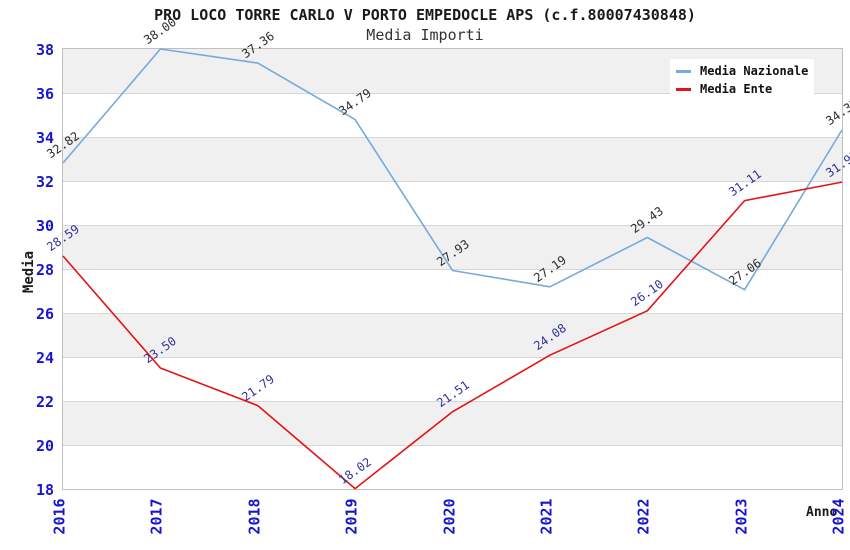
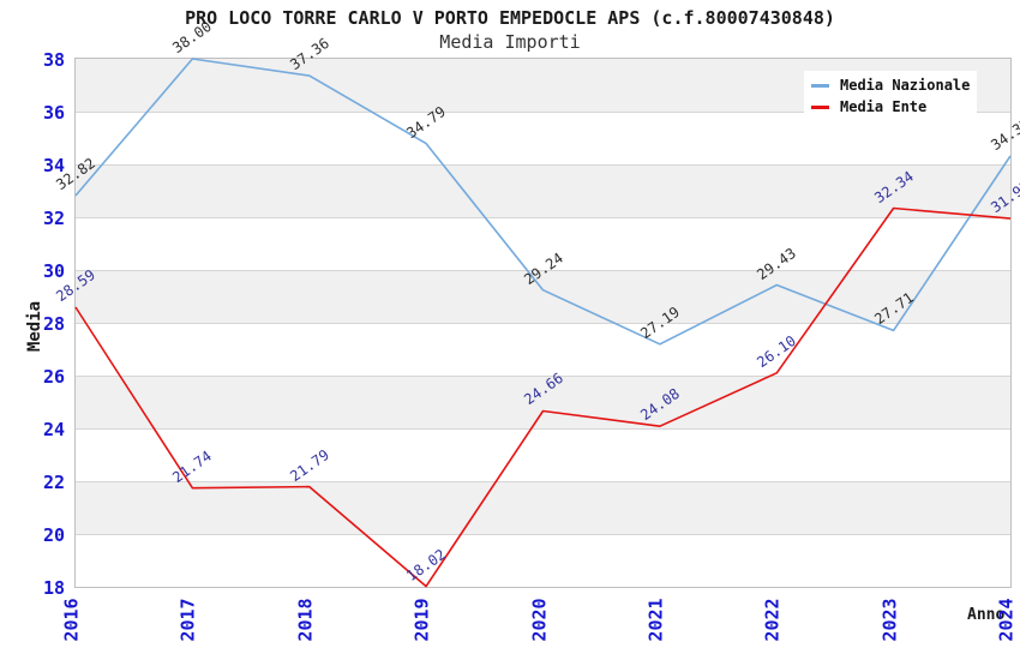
Media Ente/2017: 23.50 -> 21.74
Media Nazionale/2020: 27.93 -> 29.24
Media Ente/2020: 21.51 -> 24.66
Media Nazionale/2023: 27.06 -> 27.71
Media Ente/2023: 31.11 -> 32.34
